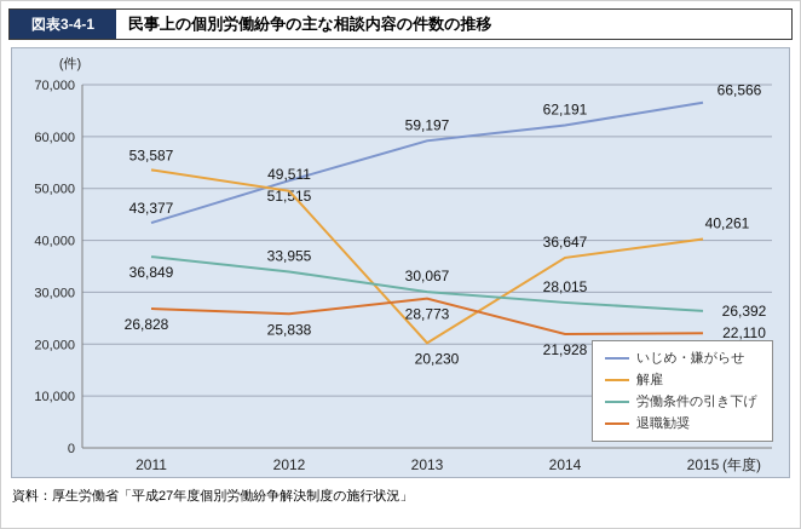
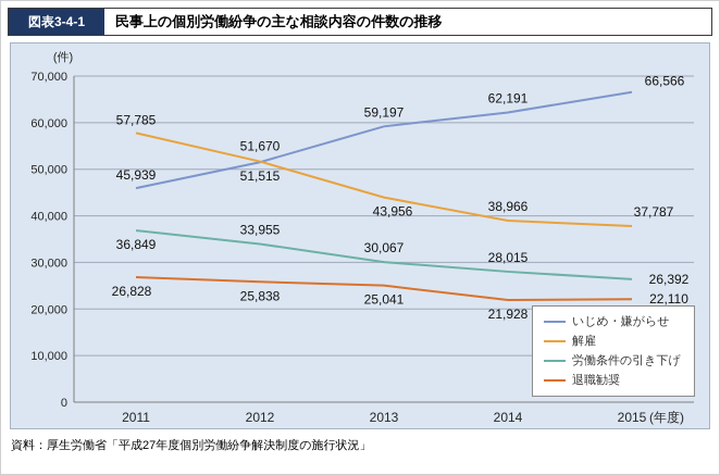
いじめ・嫌がらせ/2011: 43,377 -> 45,939
解雇/2011: 53,587 -> 57,785
解雇/2012: 49,511 -> 51,670
解雇/2013: 20,230 -> 43,956
退職勧奨/2013: 28,773 -> 25,041
解雇/2014: 36,647 -> 38,966
解雇/2015: 40,261 -> 37,787
